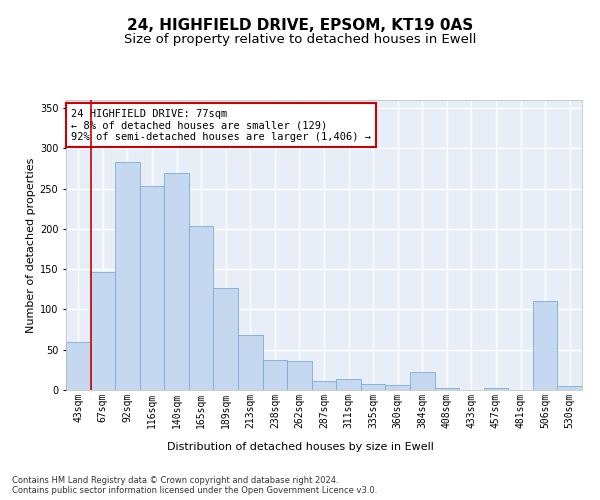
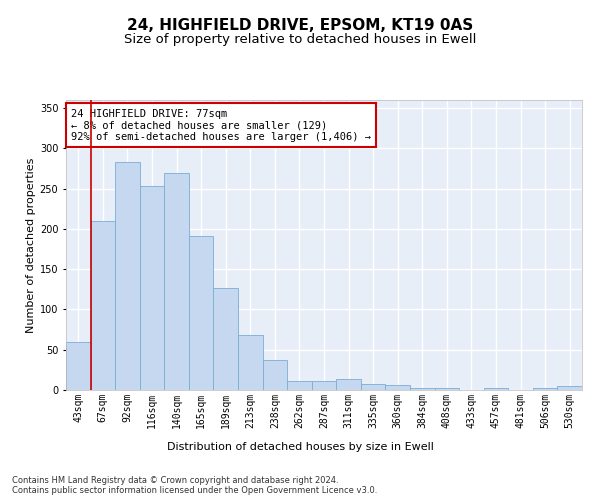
67sqm: 146 -> 210
165sqm: 204 -> 191
262sqm: 36 -> 11
384sqm: 22 -> 3
506sqm: 110 -> 3
